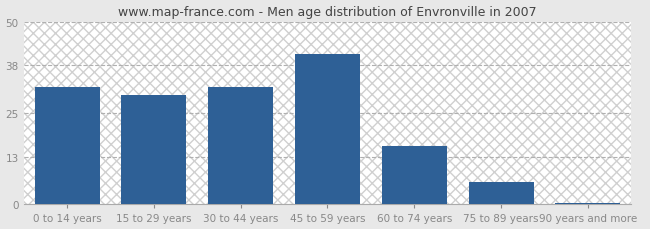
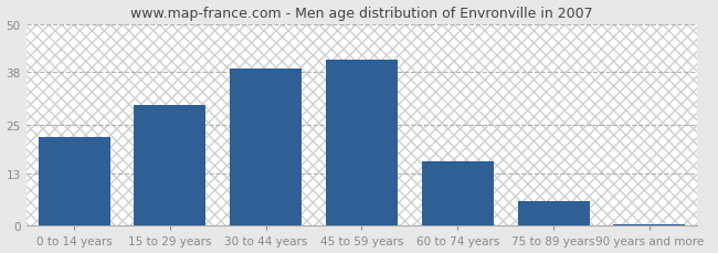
0 to 14 years: 32.0 -> 22.0
30 to 44 years: 32.0 -> 39.0
